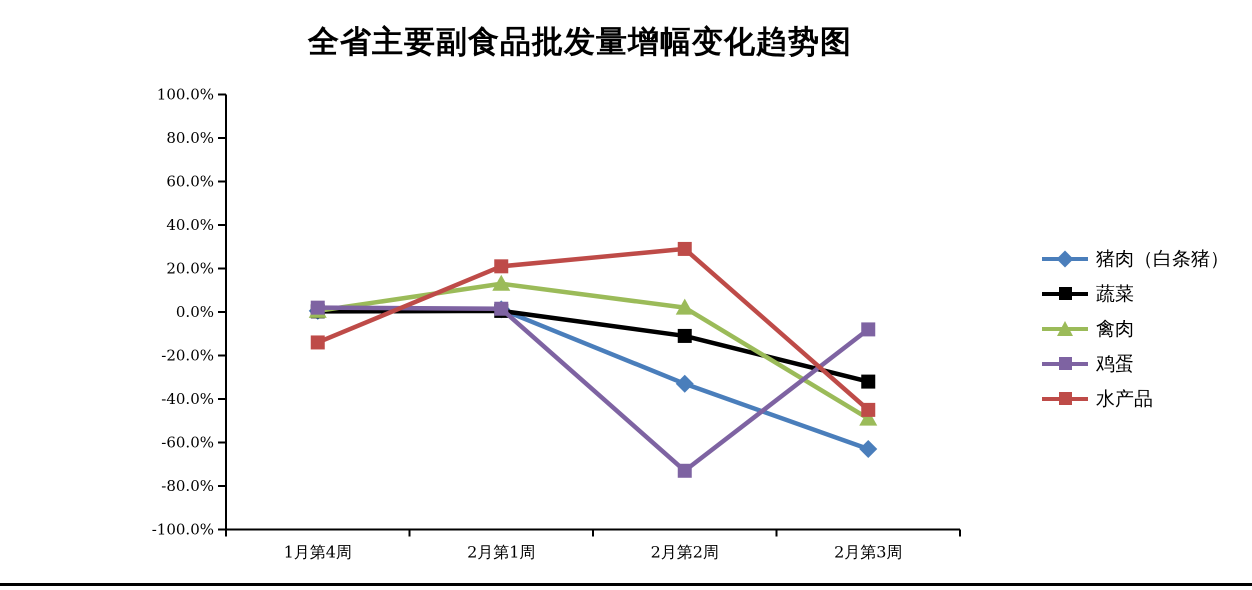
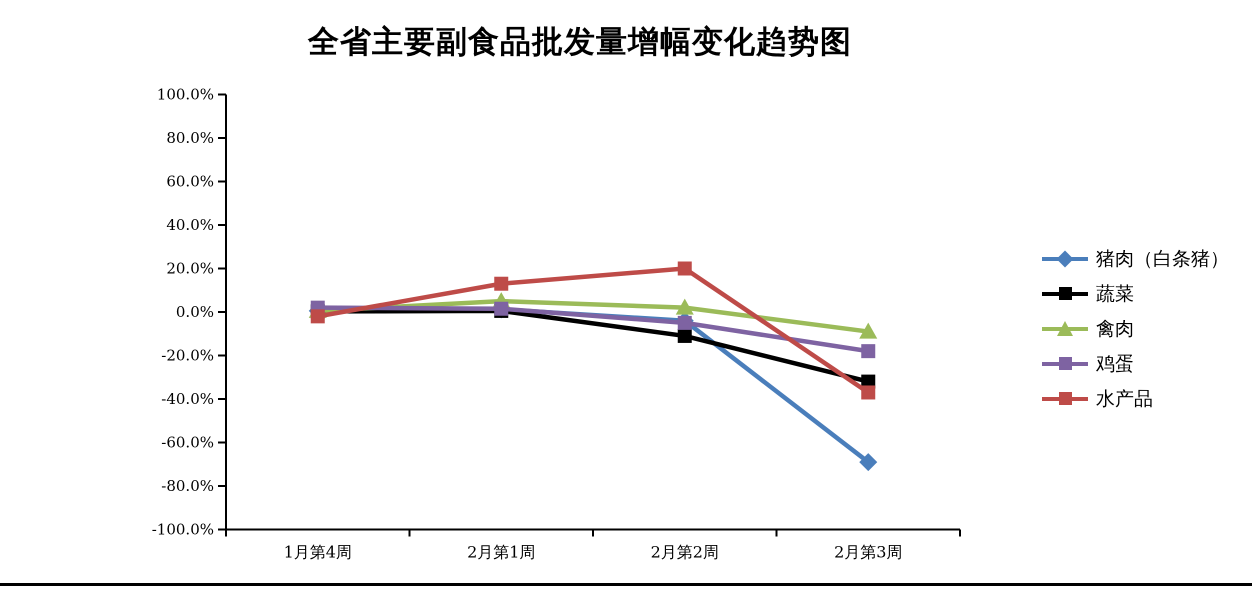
水产品/1月第4周: -14% -> -2%
禽肉/2月第1周: 13% -> 5%
水产品/2月第1周: 21% -> 13%
猪肉（白条猪）/2月第2周: -33% -> -4%
鸡蛋/2月第2周: -73% -> -5%
水产品/2月第2周: 29% -> 20%
猪肉（白条猪）/2月第3周: -63% -> -69%
禽肉/2月第3周: -49% -> -9%
鸡蛋/2月第3周: -8% -> -18%
水产品/2月第3周: -45% -> -37%
